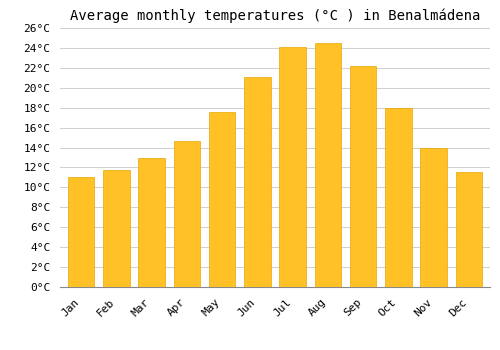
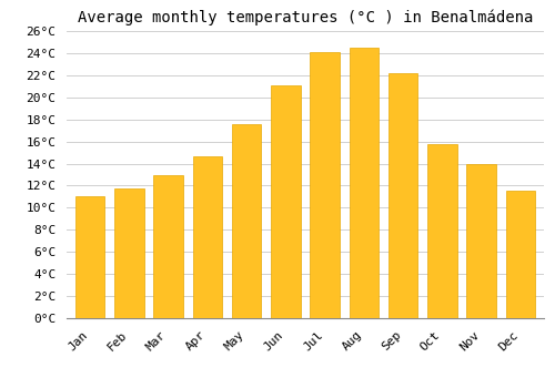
Oct: 18.0°C -> 15.8°C
